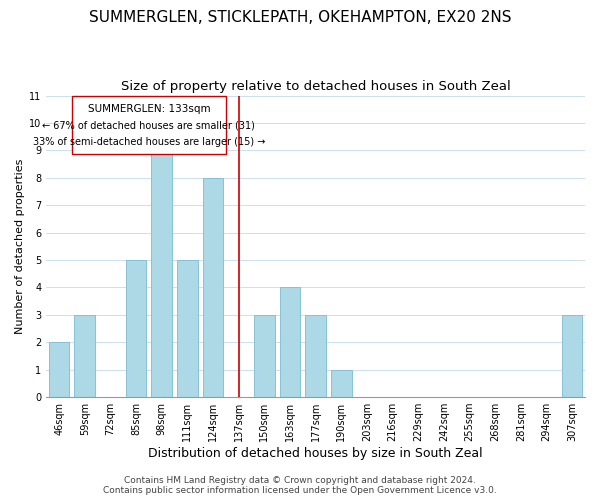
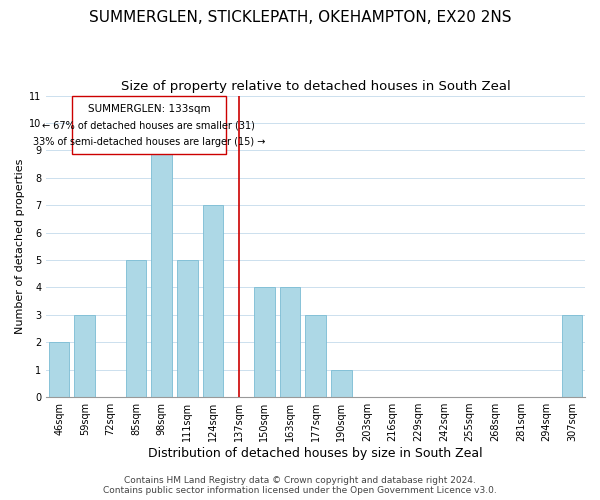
124sqm: 8 -> 7
150sqm: 3 -> 4
